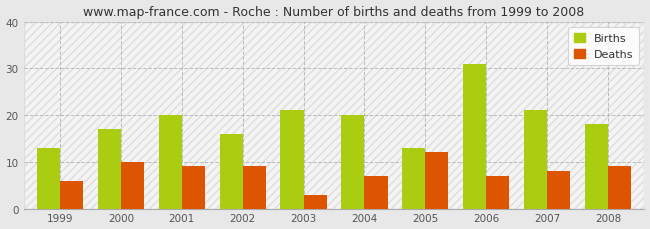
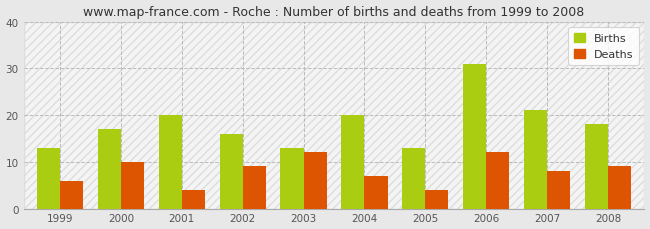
Deaths/2001: 9 -> 4
Births/2003: 21 -> 13
Deaths/2003: 3 -> 12
Deaths/2005: 12 -> 4
Deaths/2006: 7 -> 12
